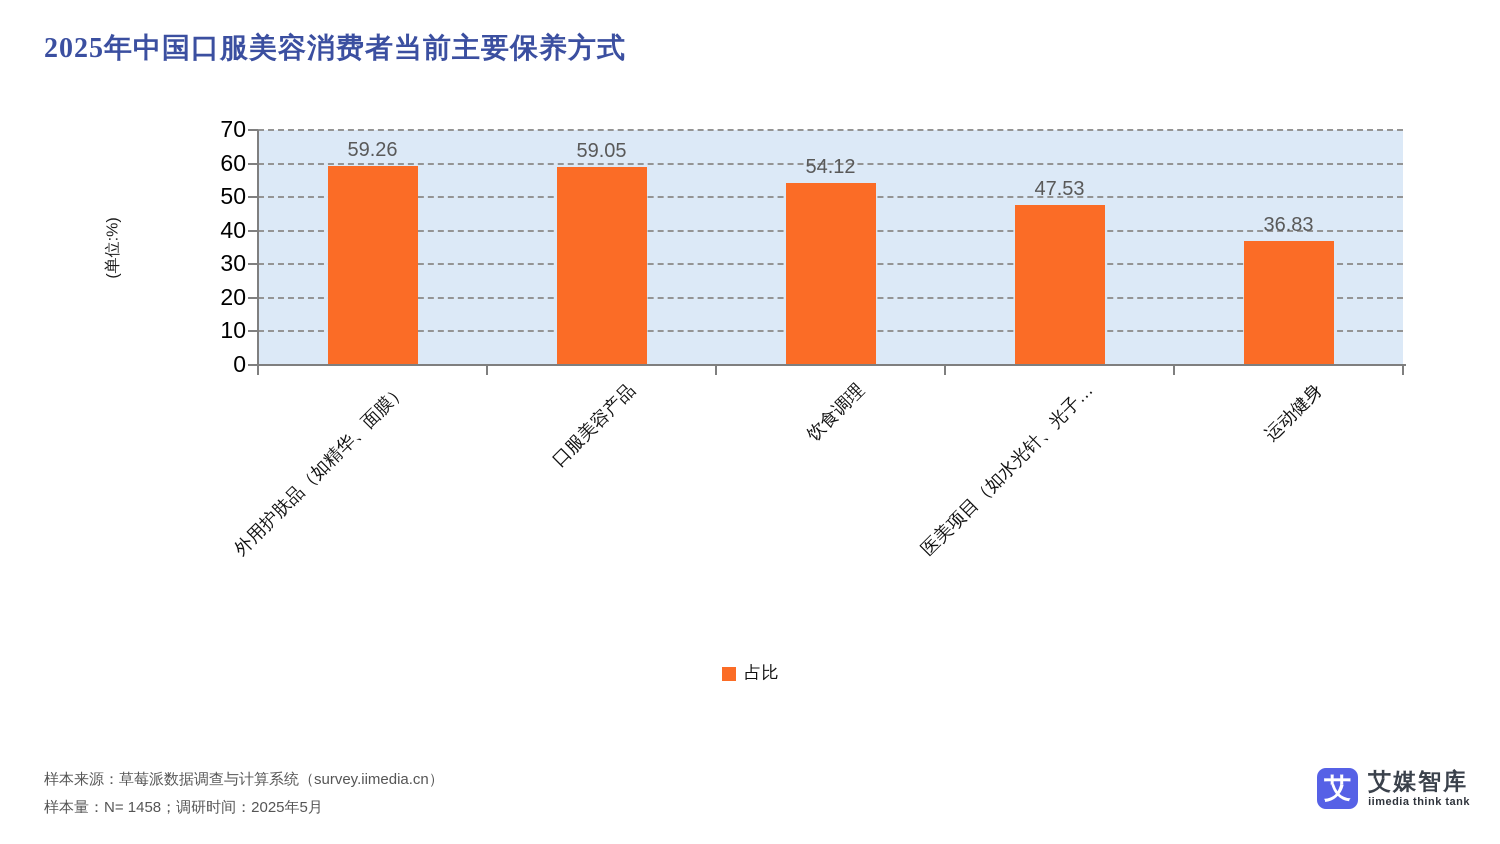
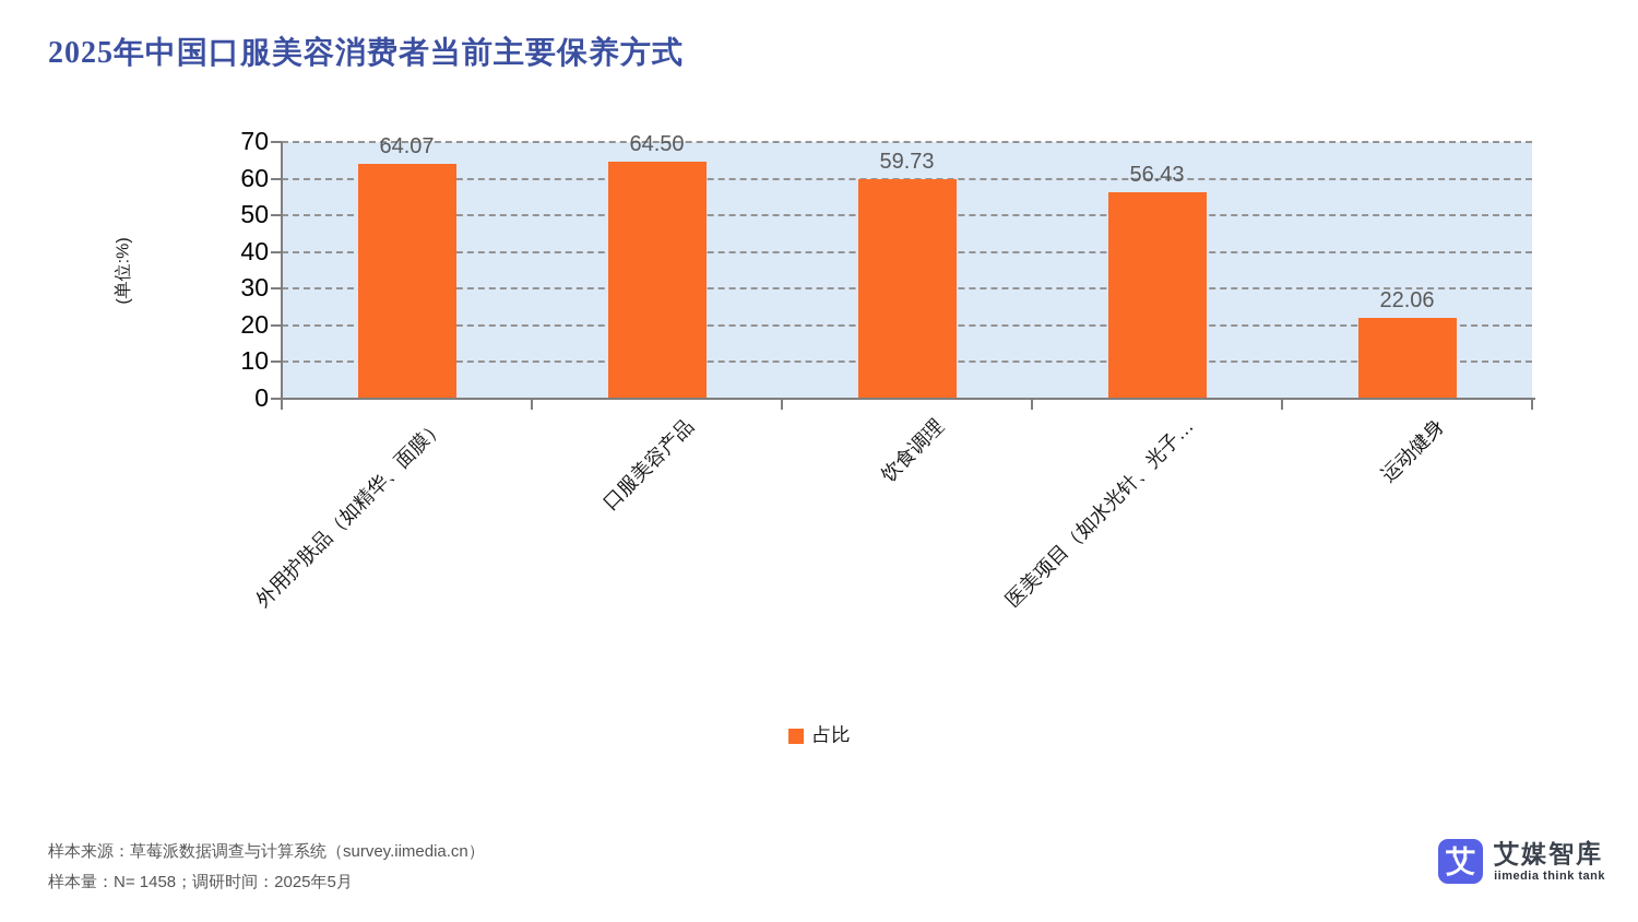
外用护肤品（如精华、面膜）: 59.26 -> 64.07
口服美容产品: 59.05 -> 64.50
饮食调理: 54.12 -> 59.73
医美项目（如水光针、光子…: 47.53 -> 56.43
运动健身: 36.83 -> 22.06
